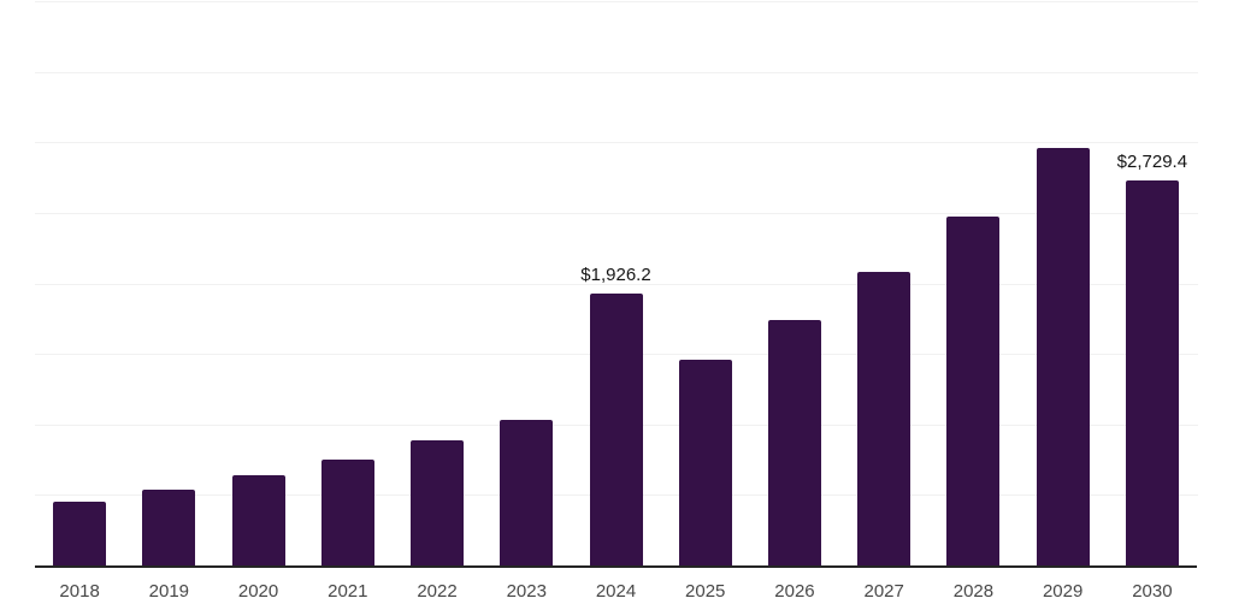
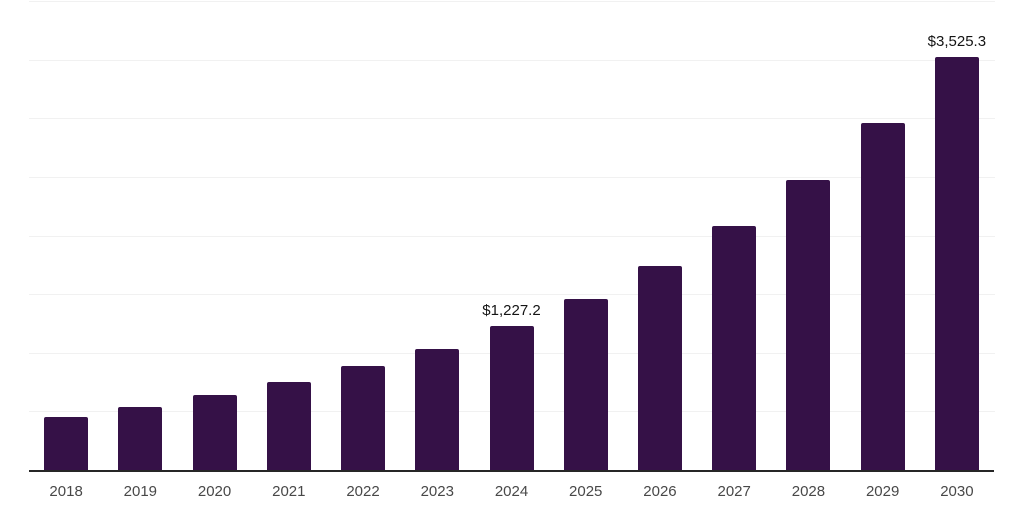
2024: $1,926.2 -> $1,227.2
2030: $2,729.4 -> $3,525.3
